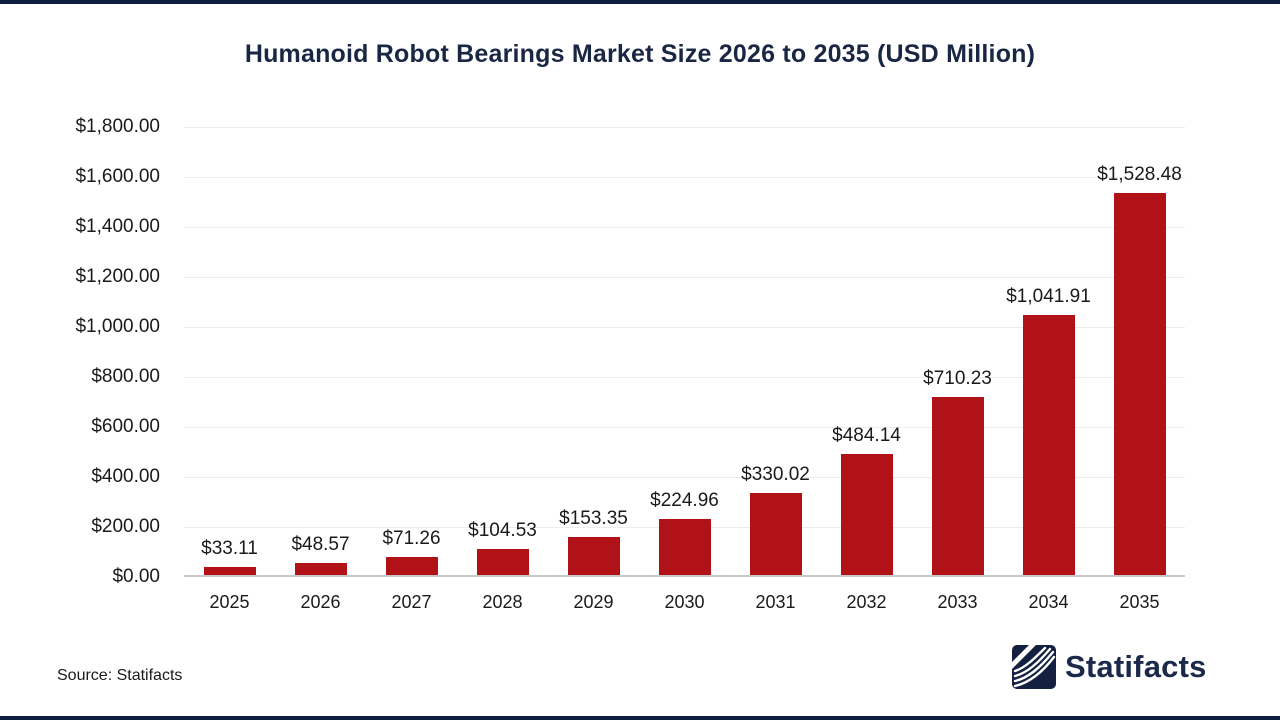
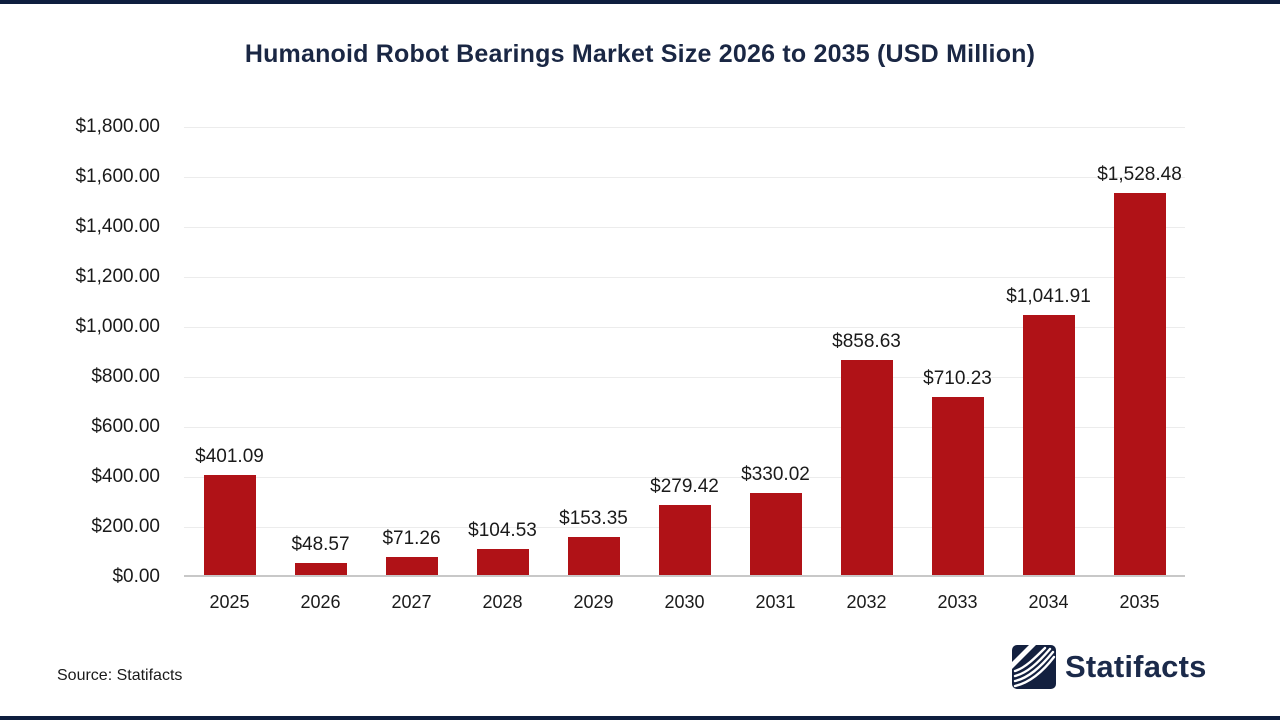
2025: $33.11 -> $401.09
2030: $224.96 -> $279.42
2032: $484.14 -> $858.63
